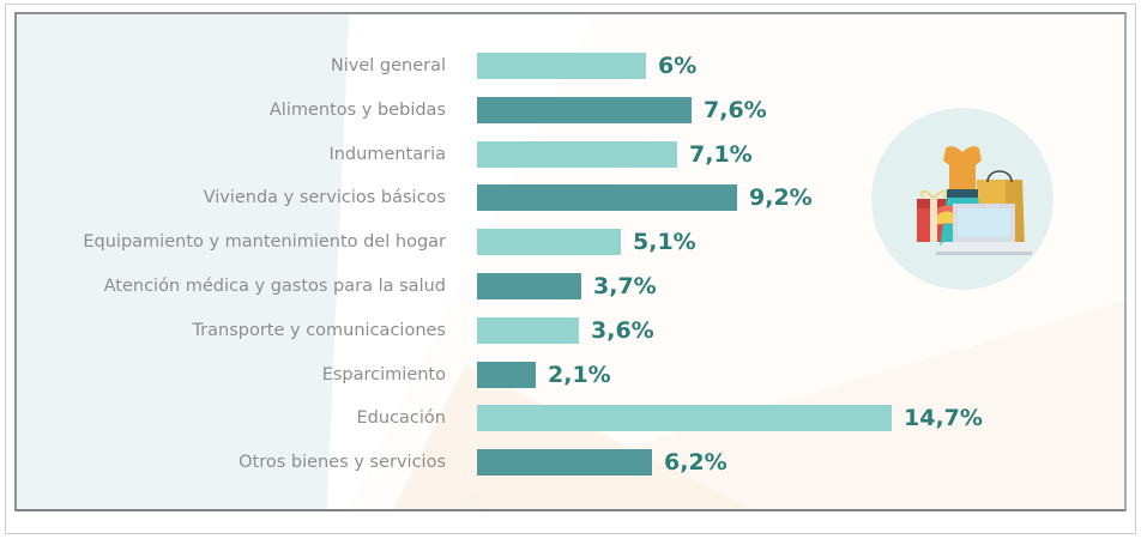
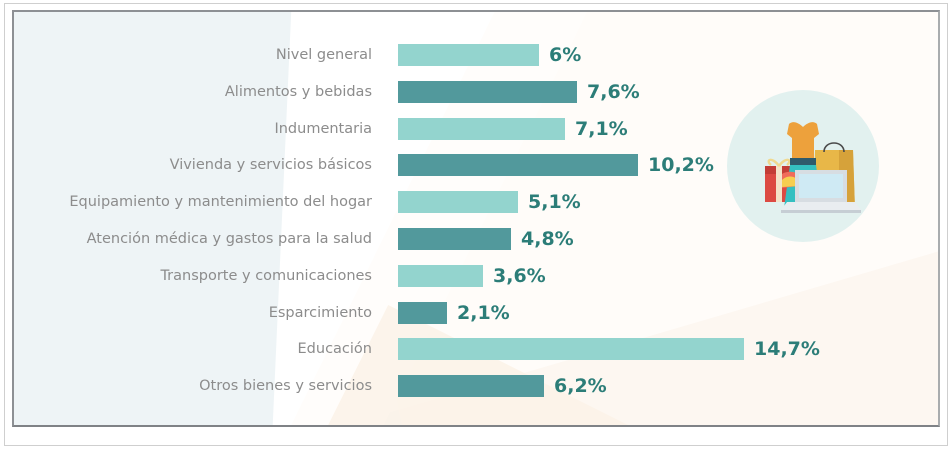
Vivienda y servicios básicos: 9,2% -> 10,2%
Atención médica y gastos para la salud: 3,7% -> 4,8%
